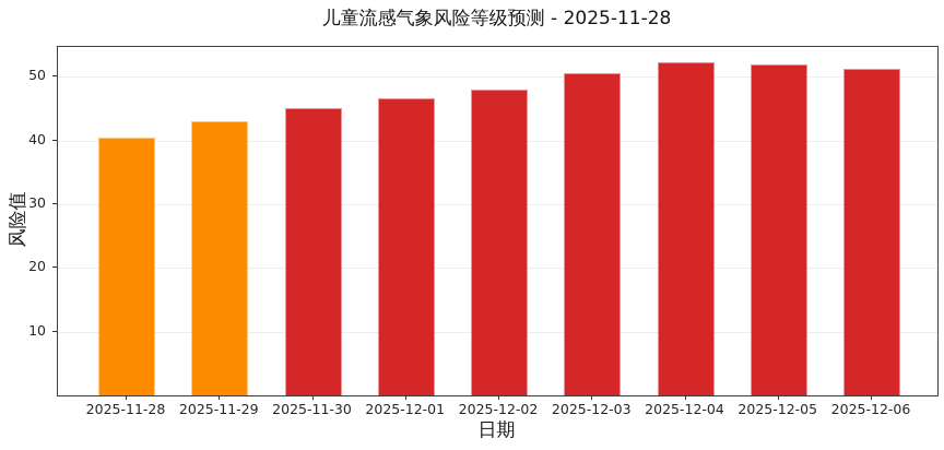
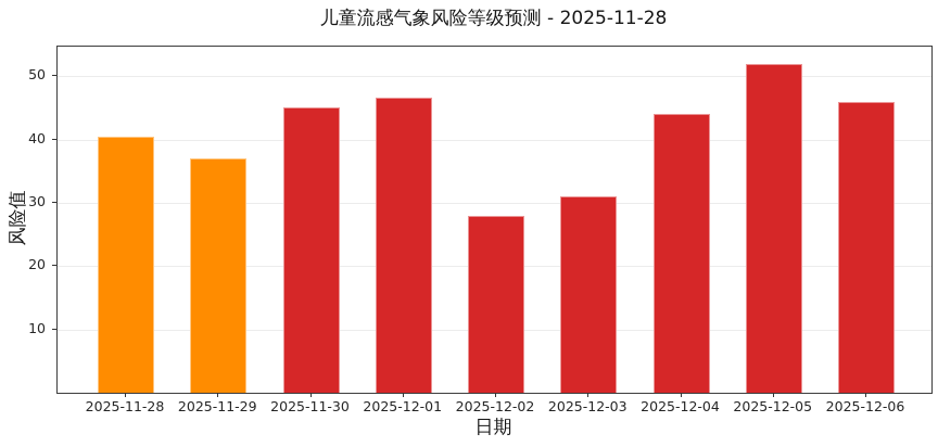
2025-11-29: 43 -> 37
2025-12-02: 48 -> 28
2025-12-03: 51 -> 31
2025-12-04: 52 -> 44
2025-12-06: 51 -> 46
